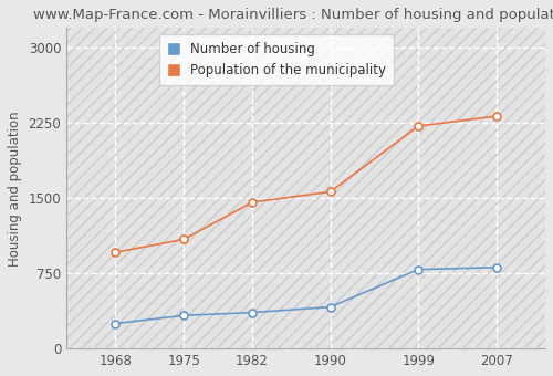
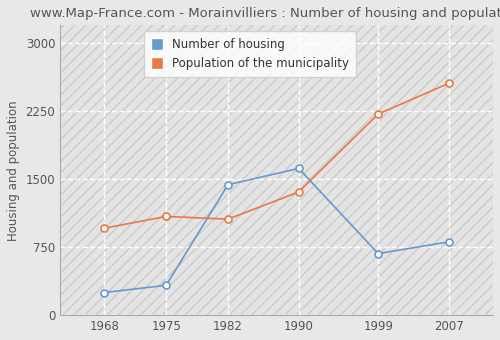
Number of housing/1982: 360 -> 1440
Population of the municipality/1982: 1460 -> 1060
Number of housing/1990: 420 -> 1620
Population of the municipality/1990: 1560 -> 1360
Number of housing/1999: 790 -> 680
Population of the municipality/2007: 2320 -> 2560
